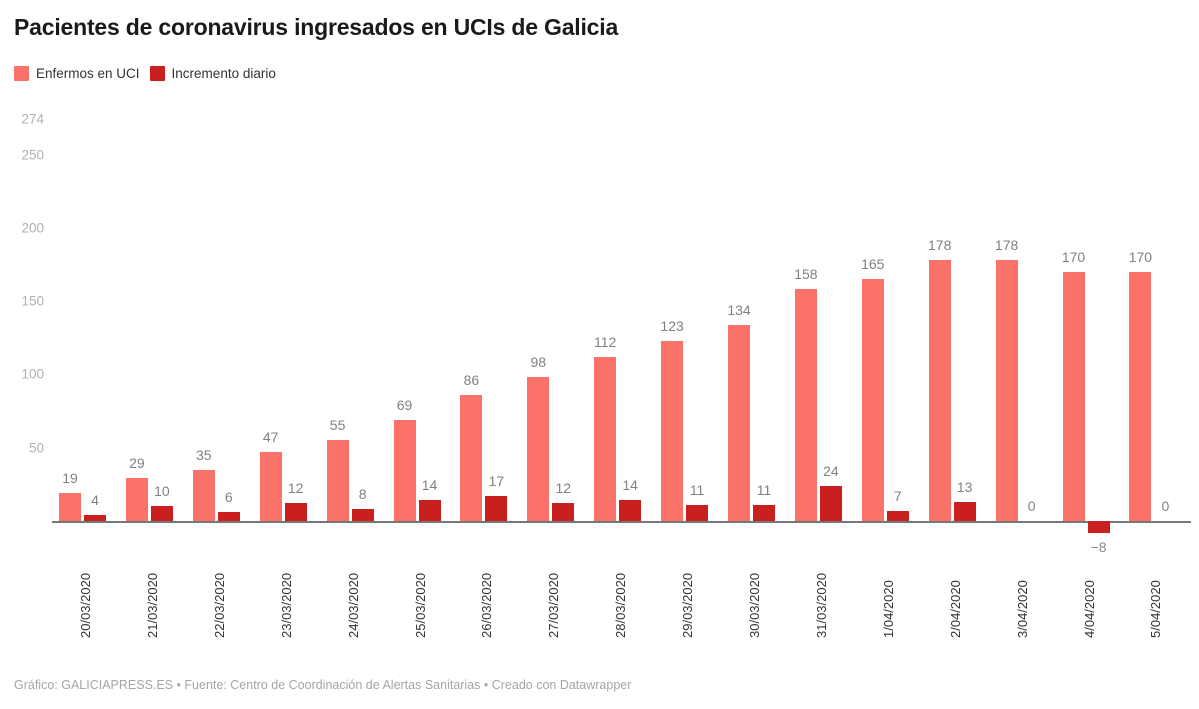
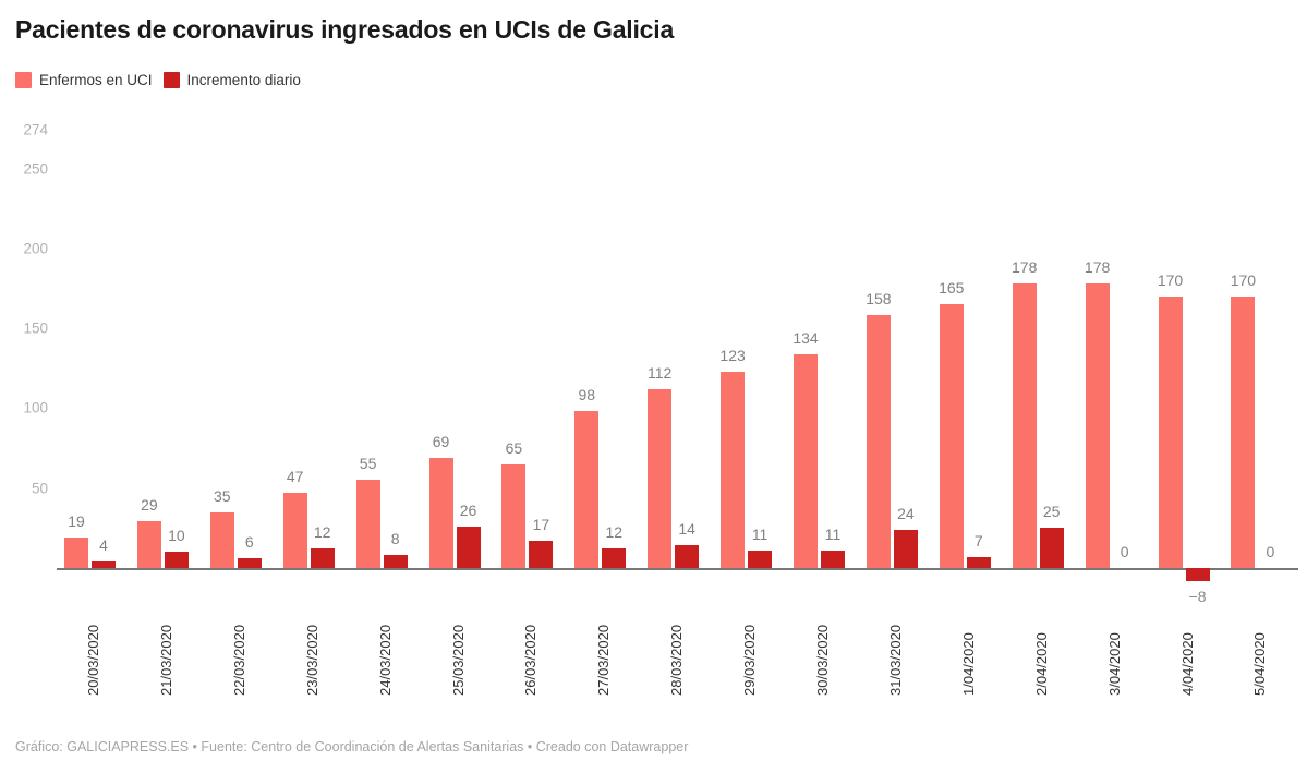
Incremento diario/25/03/2020: 14 -> 26
Enfermos en UCI/26/03/2020: 86 -> 65
Incremento diario/2/04/2020: 13 -> 25
